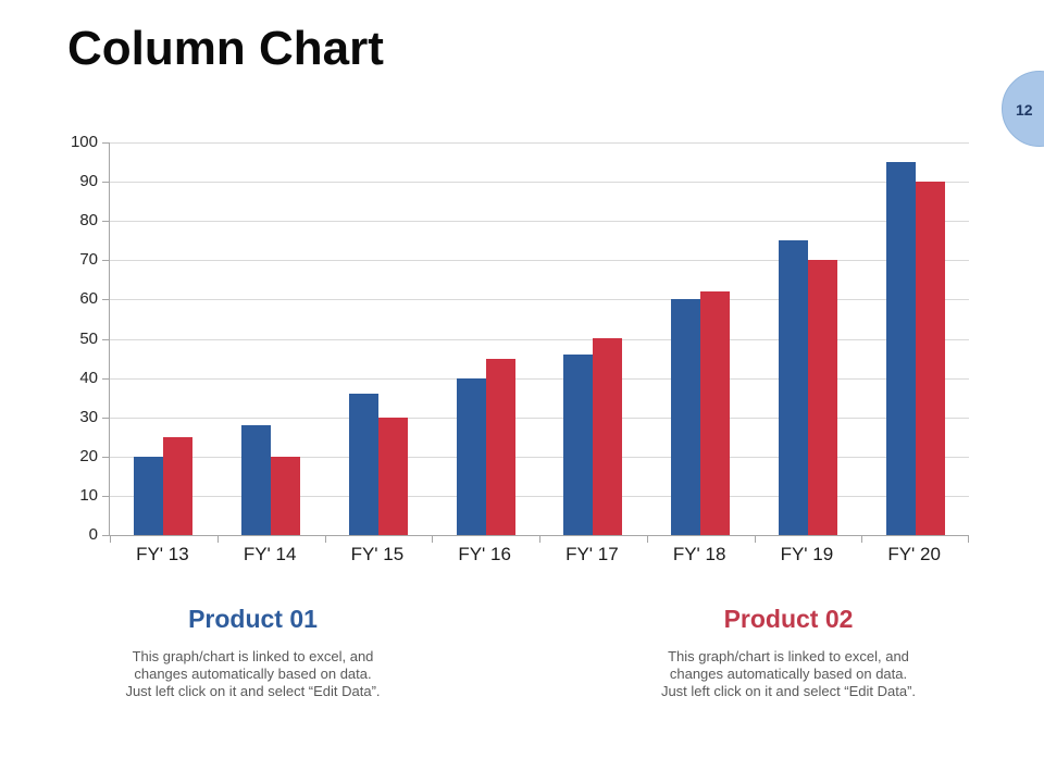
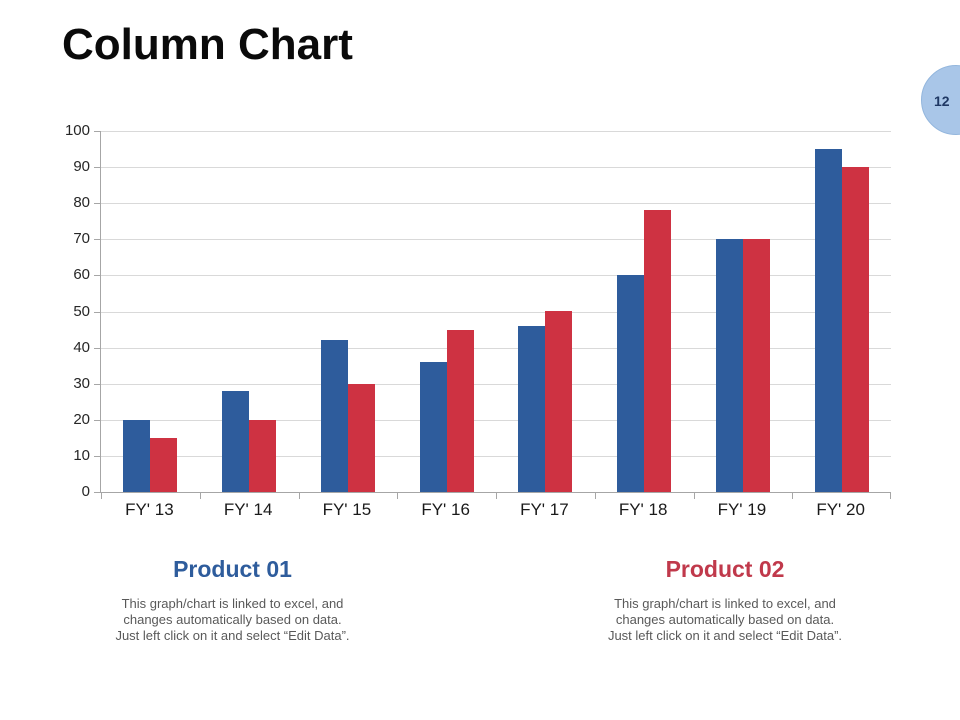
Product 02/FY' 13: 25 -> 15
Product 01/FY' 15: 36 -> 42
Product 01/FY' 16: 40 -> 36
Product 02/FY' 18: 62 -> 78
Product 01/FY' 19: 75 -> 70
